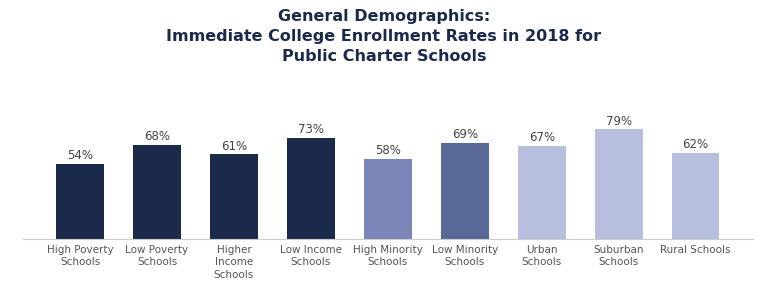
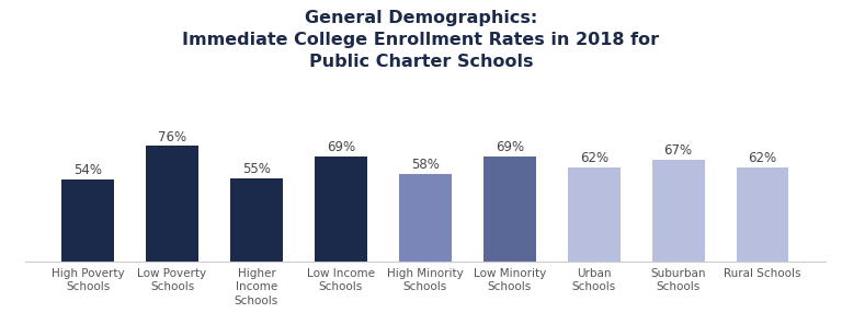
Low Poverty Schools: 68% -> 76%
Higher Income Schools: 61% -> 55%
Low Income Schools: 73% -> 69%
Urban Schools: 67% -> 62%
Suburban Schools: 79% -> 67%
